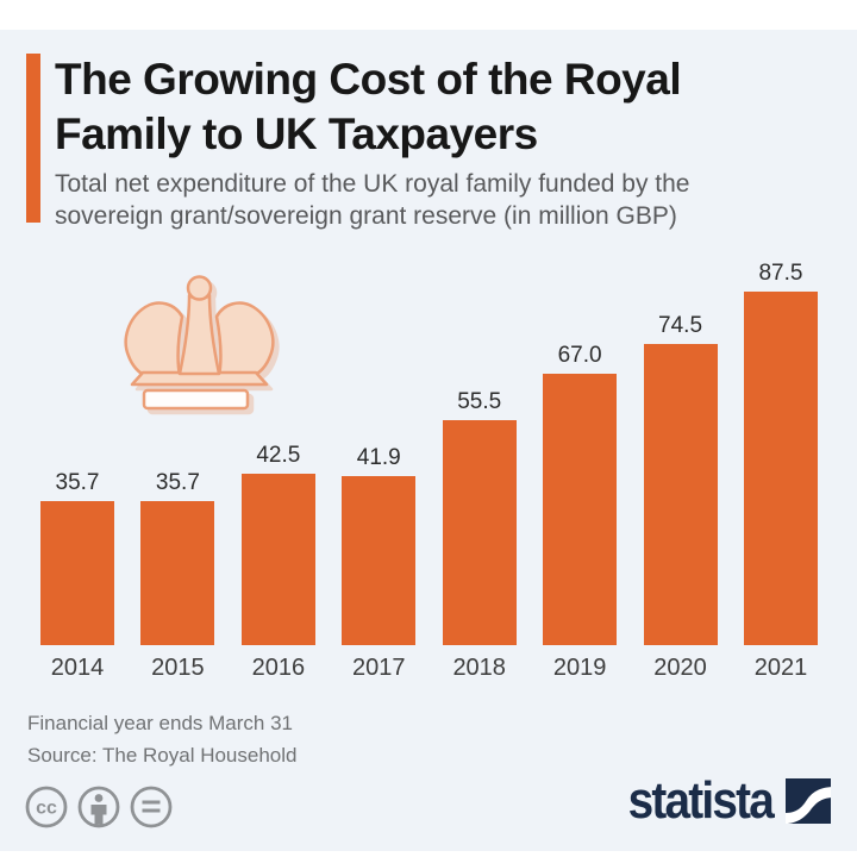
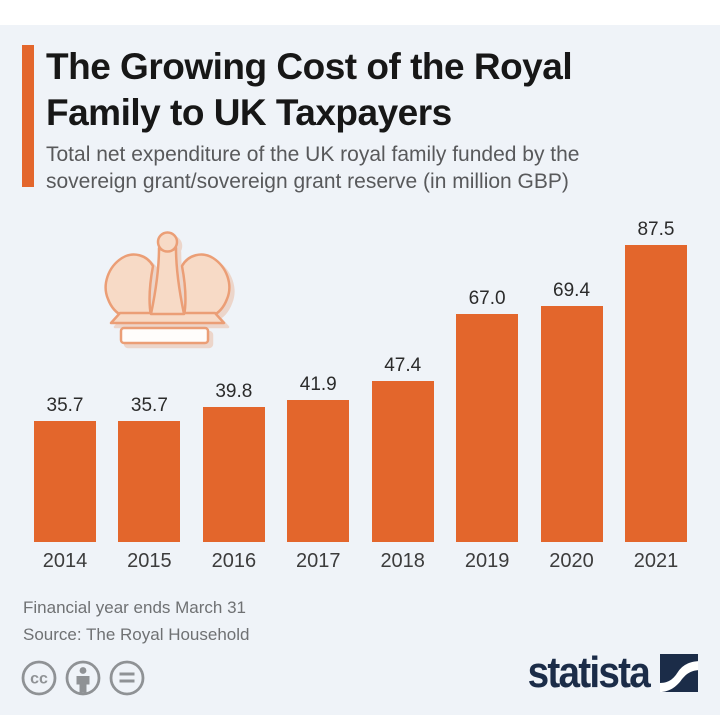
2016: 42.5 -> 39.8
2018: 55.5 -> 47.4
2020: 74.5 -> 69.4
